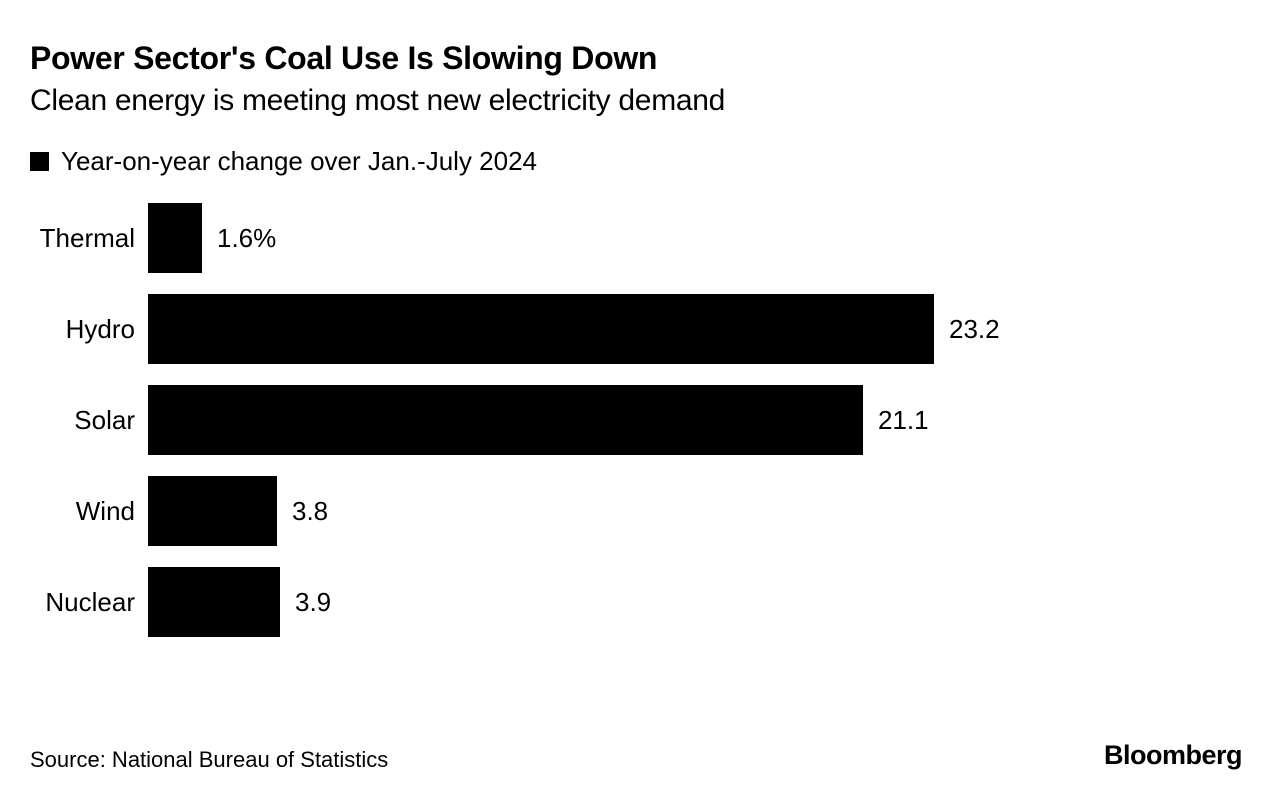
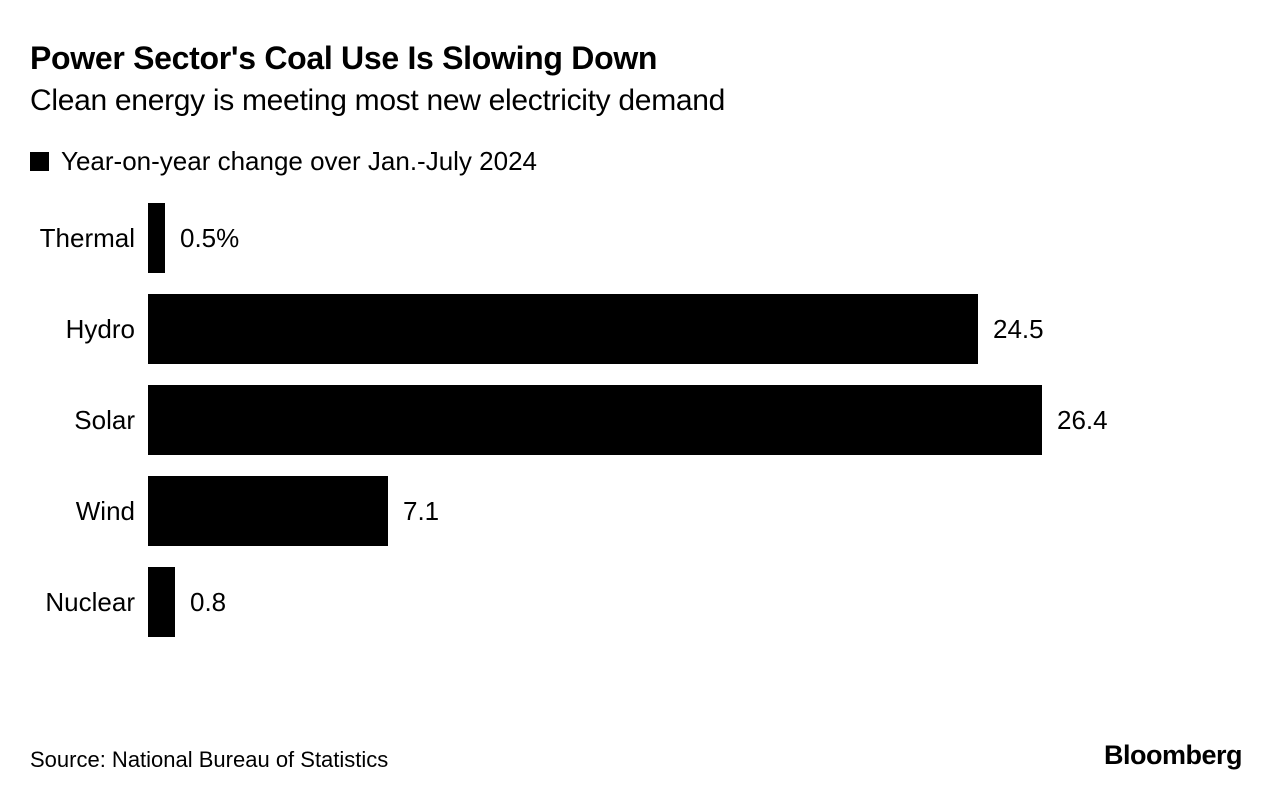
Thermal: 1.6% -> 0.5%
Hydro: 23.2 -> 24.5
Solar: 21.1 -> 26.4
Wind: 3.8 -> 7.1
Nuclear: 3.9 -> 0.8
